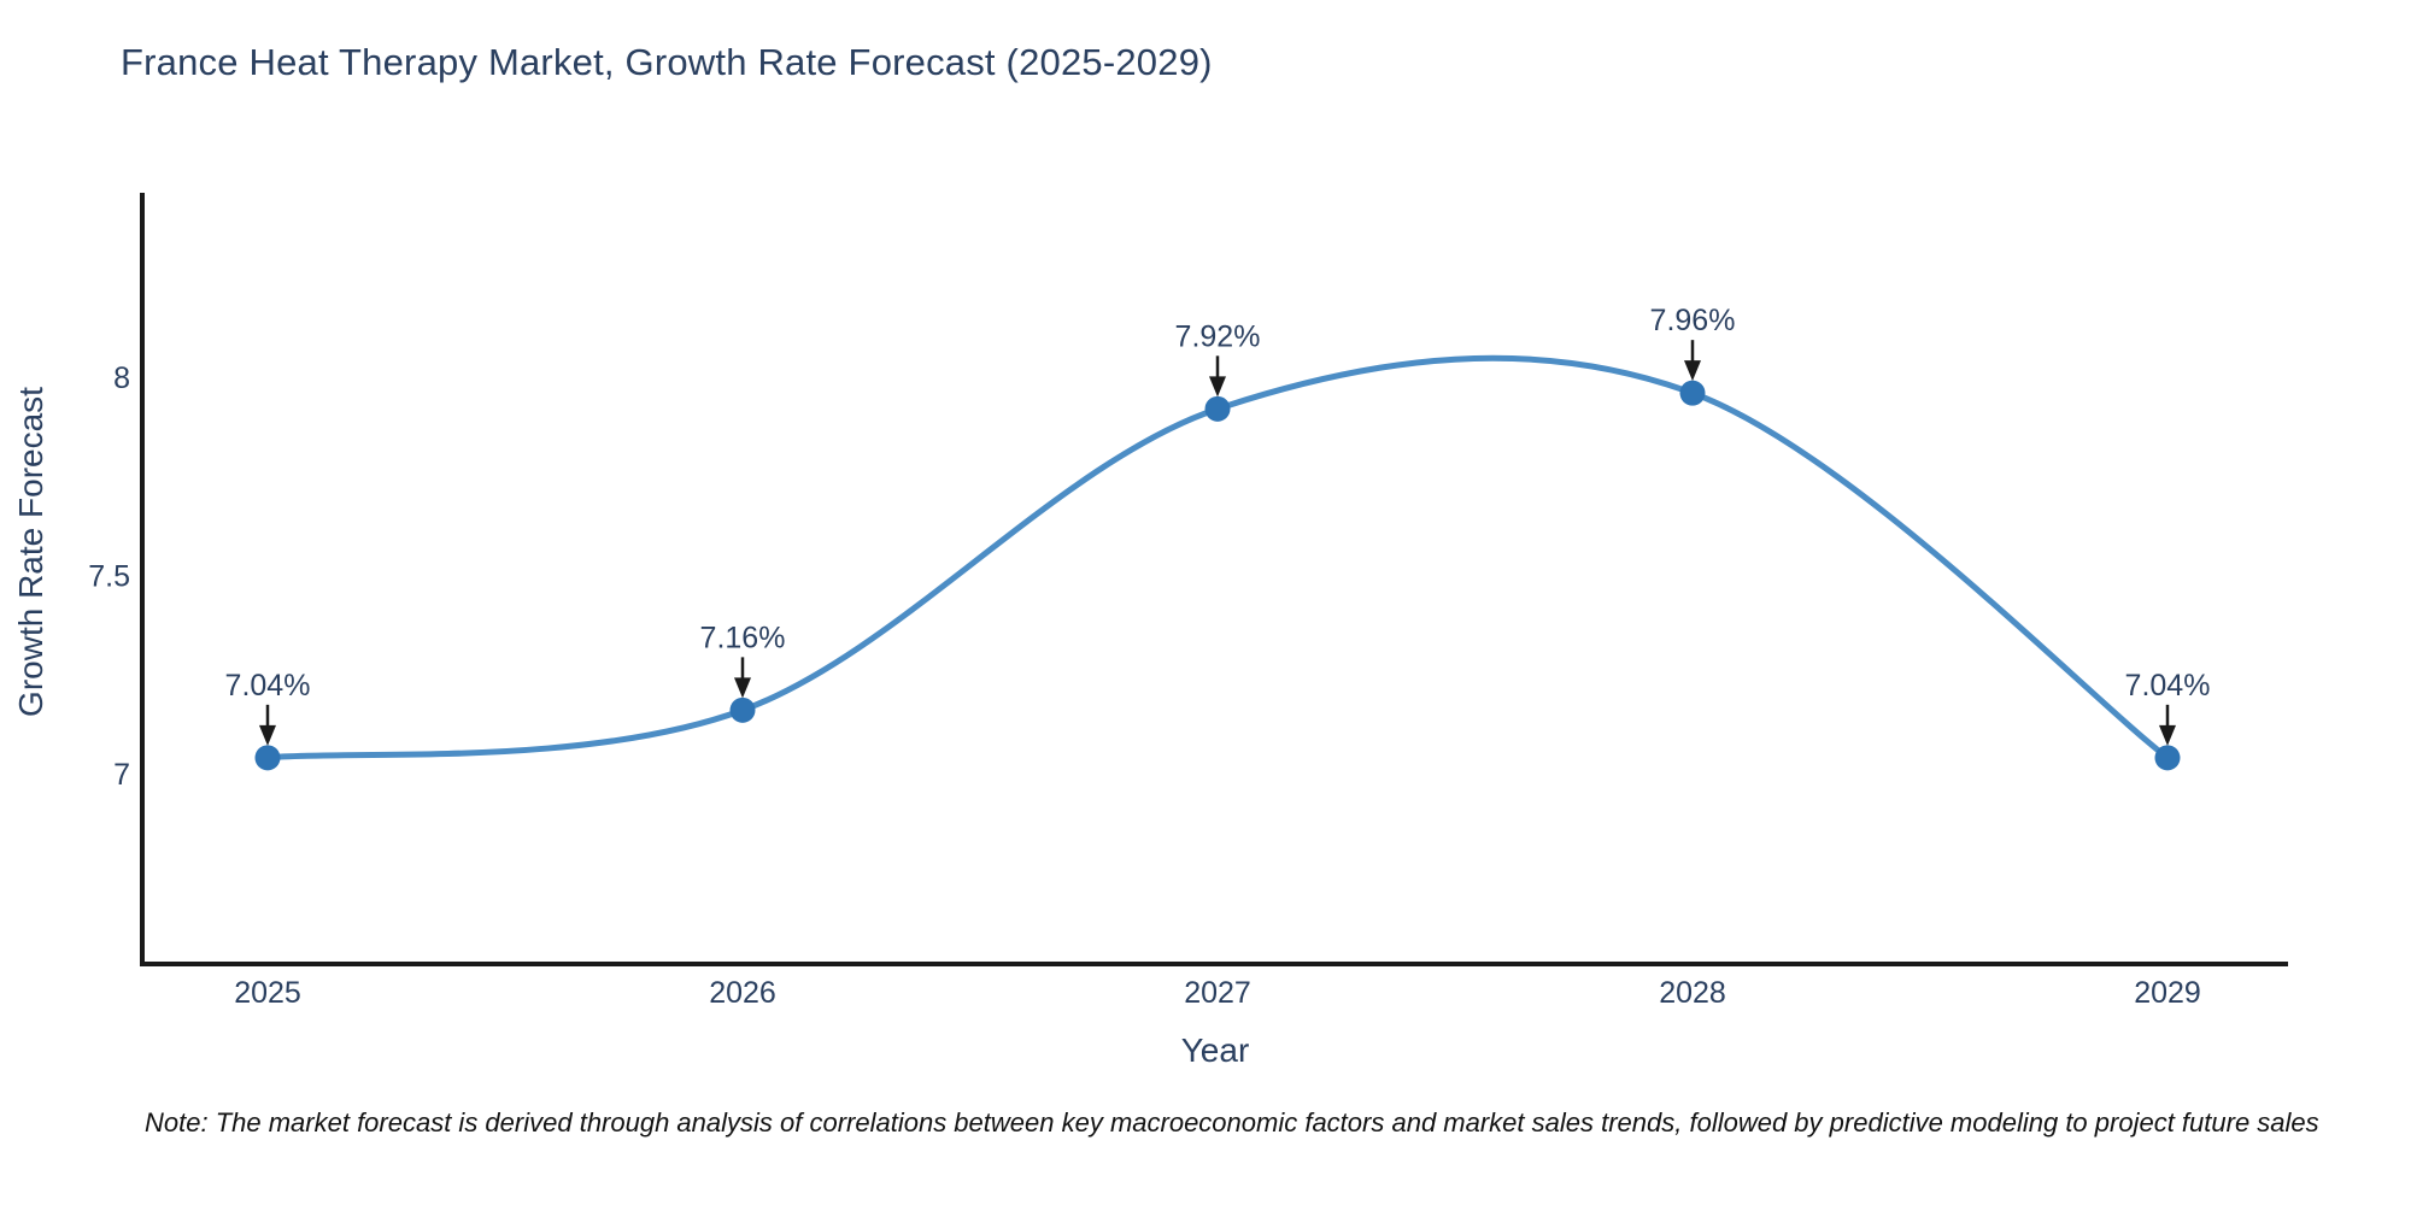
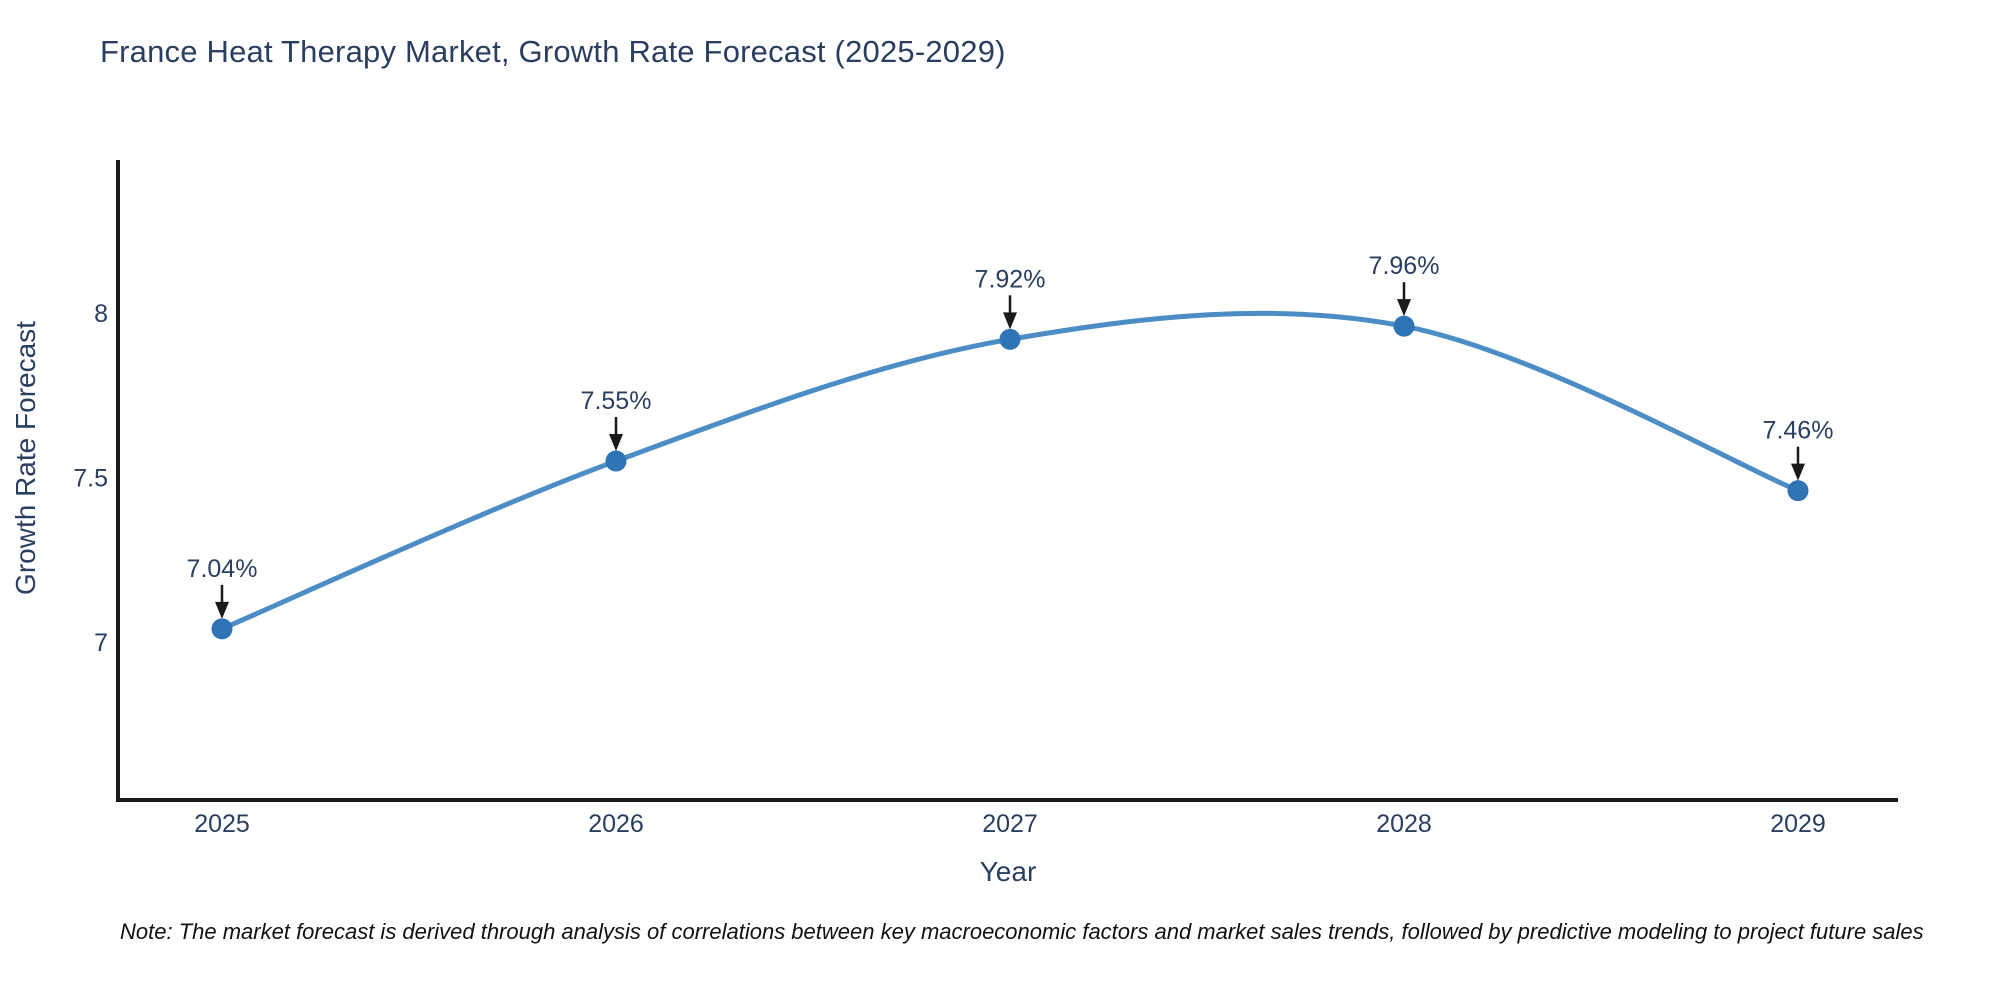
2026: 7.16% -> 7.55%
2029: 7.04% -> 7.46%
